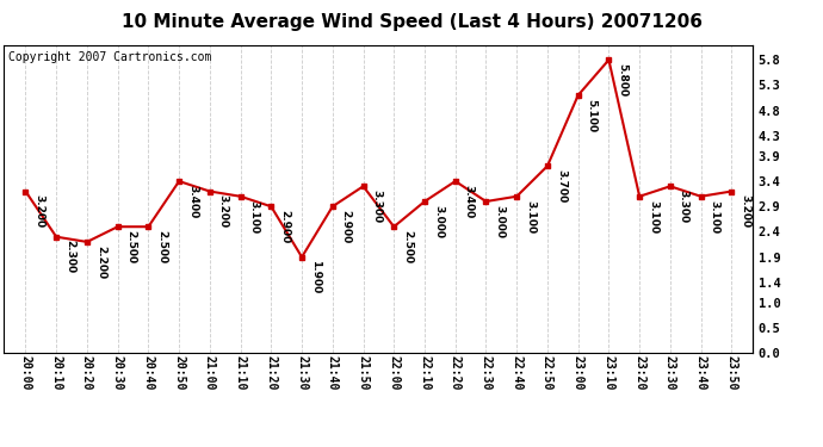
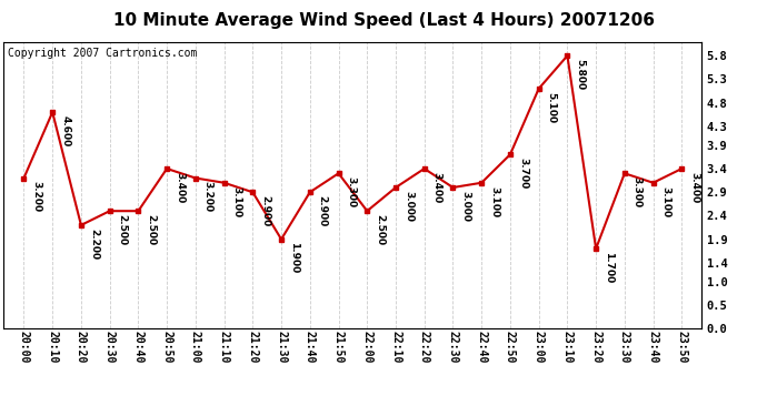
20:10: 2.300 -> 4.600
23:20: 3.100 -> 1.700
23:50: 3.200 -> 3.400
